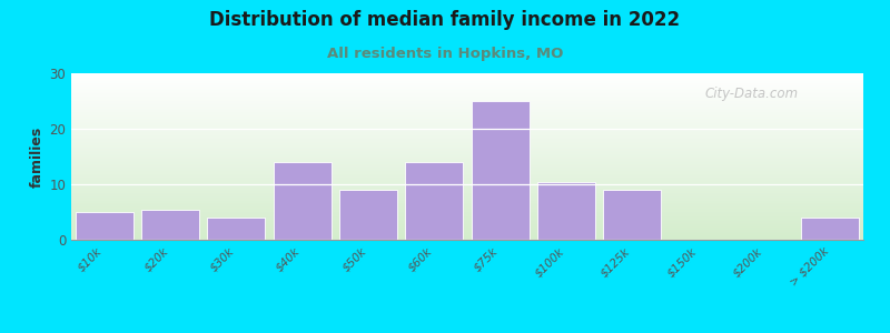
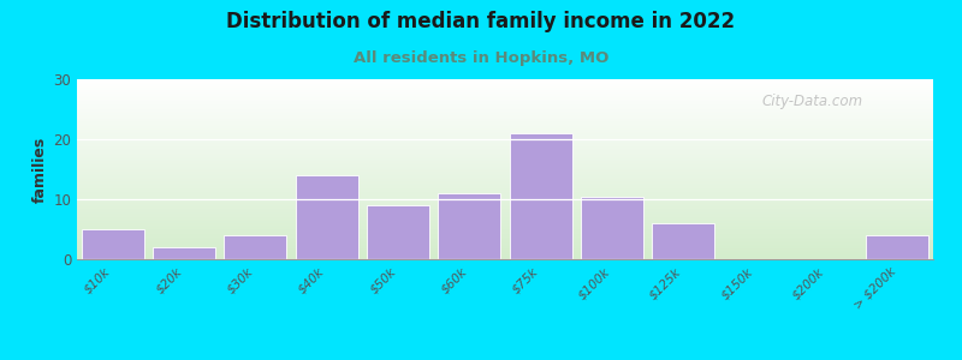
$20k: 5.5 -> 2.0
$60k: 14.0 -> 11.0
$75k: 25.0 -> 21.0
$125k: 9.0 -> 6.0
